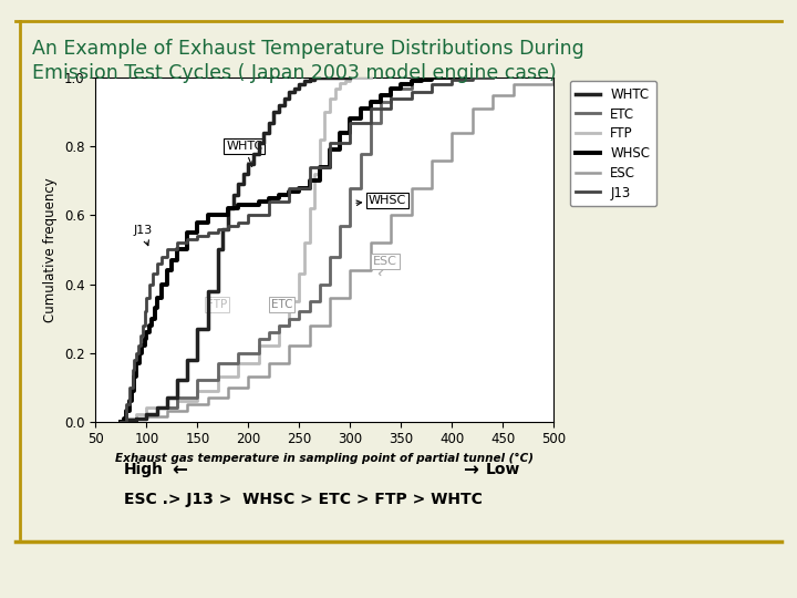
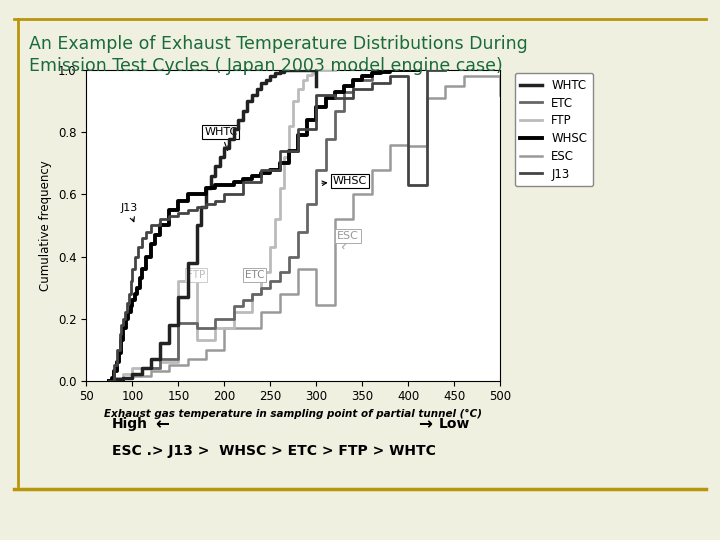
ETC/150: 0.120 -> 0.185
FTP/150: 0.090 -> 0.320
ESC/200: 0.130 -> 0.170
WHTC/300: 1.000 -> 0.950
ESC/300: 0.440 -> 0.245
J13/300: 0.870 -> 0.920
ESC/400: 0.840 -> 0.755
J13/400: 0.995 -> 0.630
ESC/500: 1.000 -> 0.920
